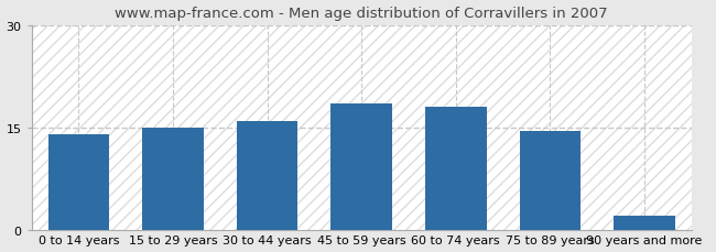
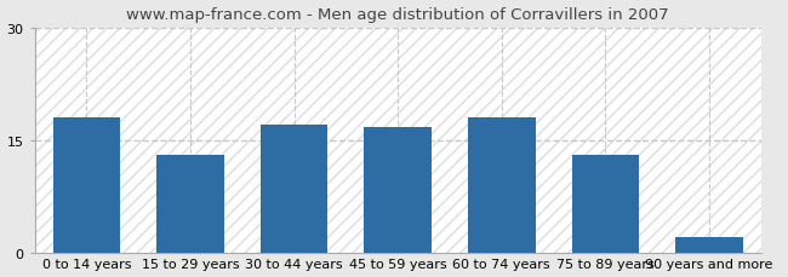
0 to 14 years: 14.0 -> 18.0
15 to 29 years: 15.0 -> 13.0
30 to 44 years: 16.0 -> 17.0
45 to 59 years: 18.5 -> 16.8
75 to 89 years: 14.5 -> 13.0
